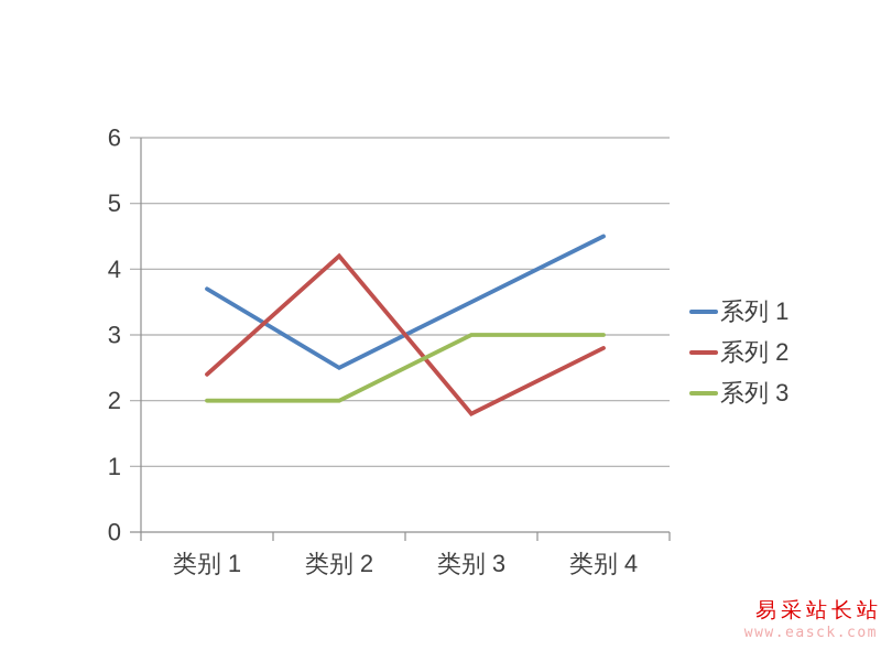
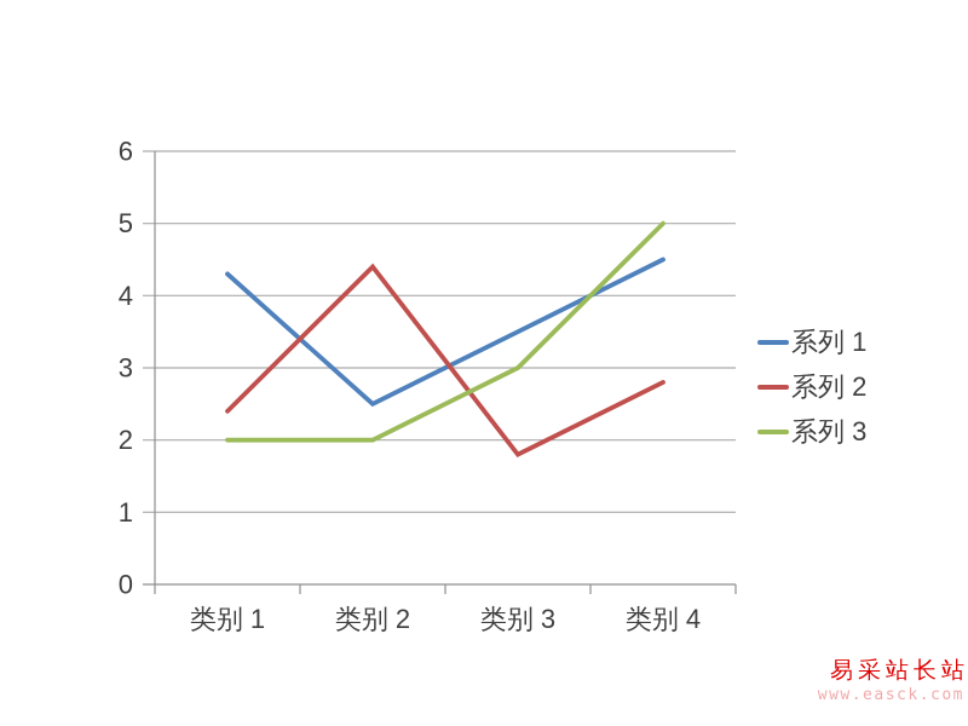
系列 1/类别 1: 3.7 -> 4.3
系列 2/类别 2: 4.2 -> 4.4
系列 3/类别 4: 3 -> 5
